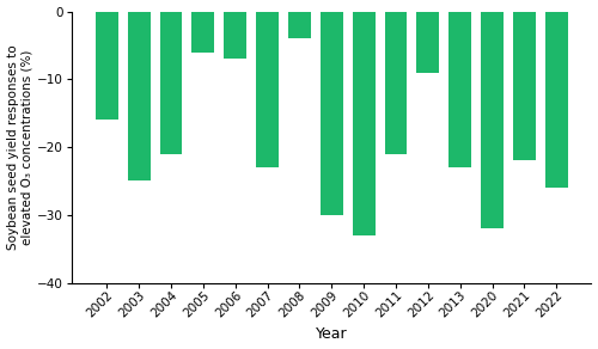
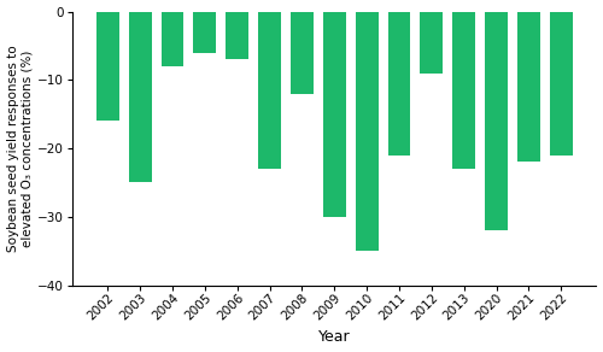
2004: -21 -> -8
2008: -4 -> -12
2010: -33 -> -35
2022: -26 -> -21
